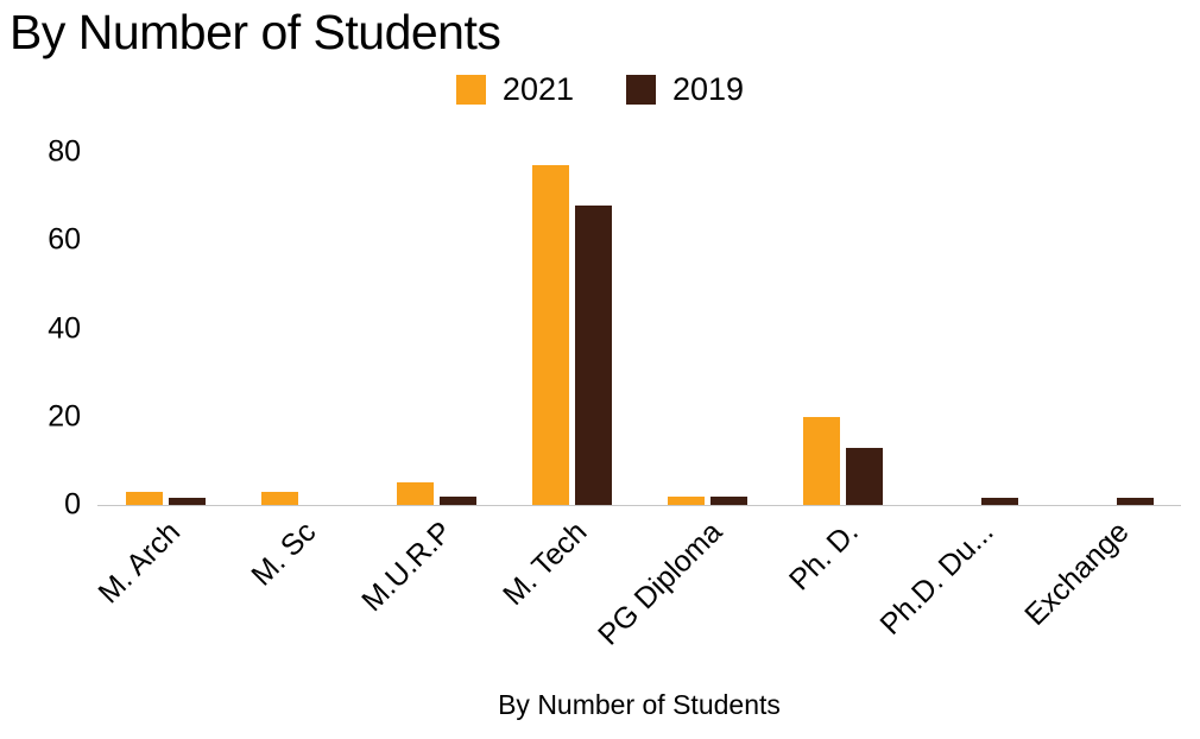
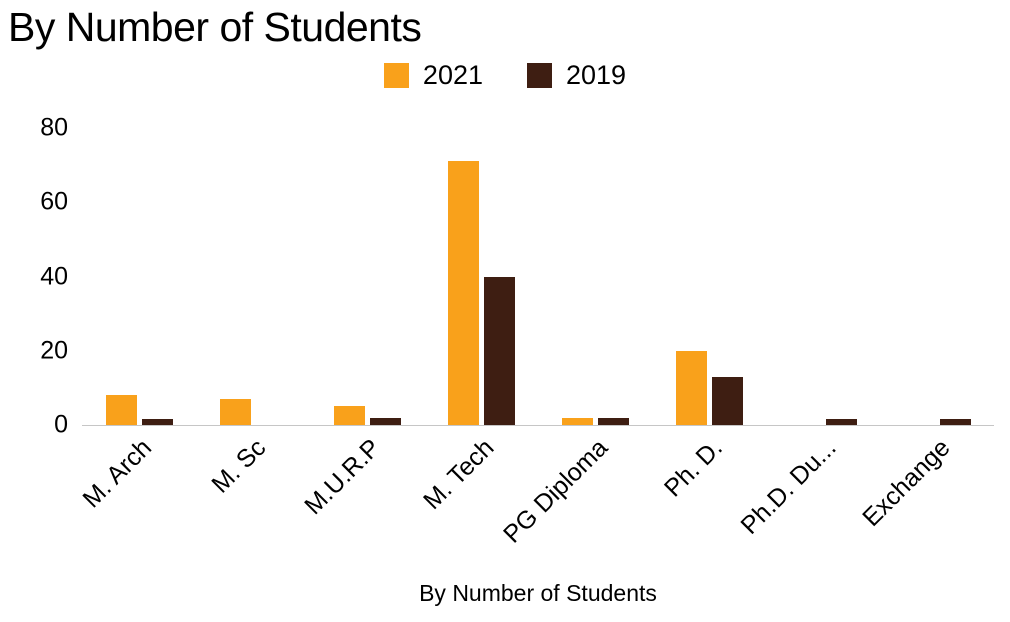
2021/M. Arch: 3 -> 8
2021/M. Sc: 3 -> 7
2021/M. Tech: 77 -> 71
2019/M. Tech: 68 -> 40
